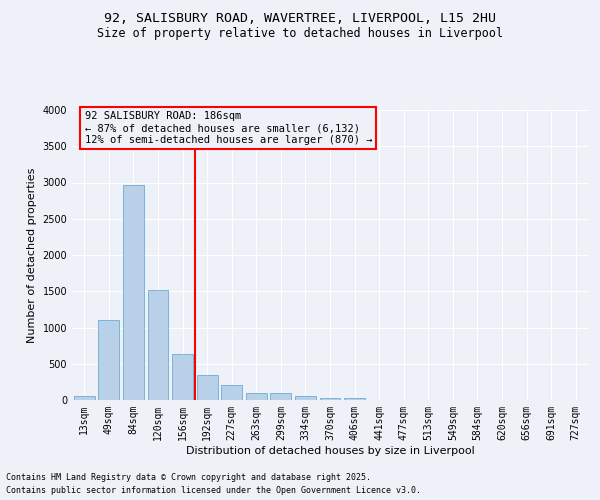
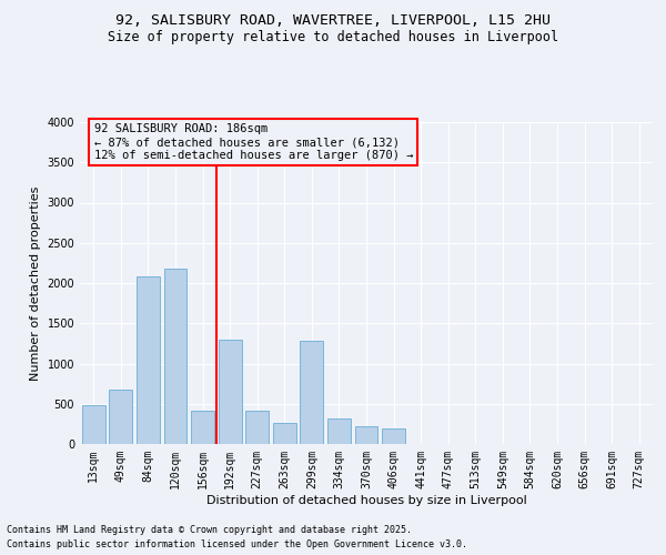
13sqm: 60 -> 480
49sqm: 1110 -> 680
84sqm: 2960 -> 2080
120sqm: 1520 -> 2180
156sqm: 640 -> 420
192sqm: 350 -> 1300
227sqm: 200 -> 420
263sqm: 100 -> 260
299sqm: 100 -> 1280
334sqm: 60 -> 320
370sqm: 30 -> 220
406sqm: 30 -> 200
